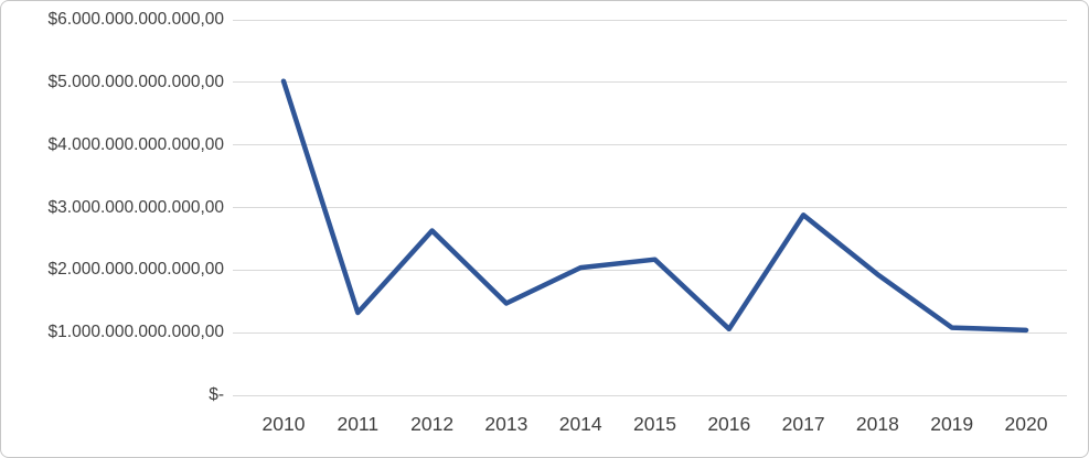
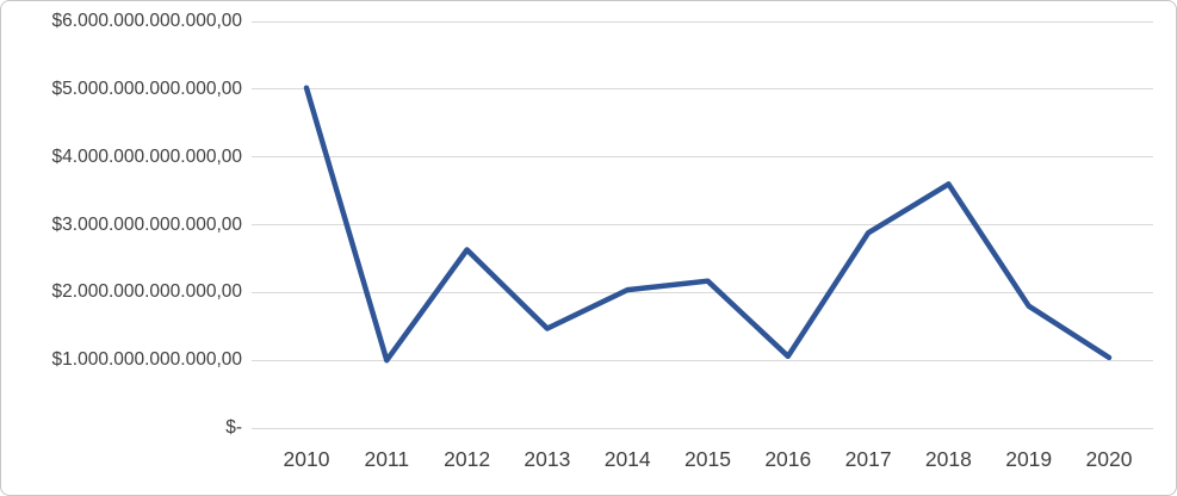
2011: $1300000000000 -> $1000000000000
2018: $1900000000000 -> $3600000000000
2019: $1100000000000 -> $1800000000000
